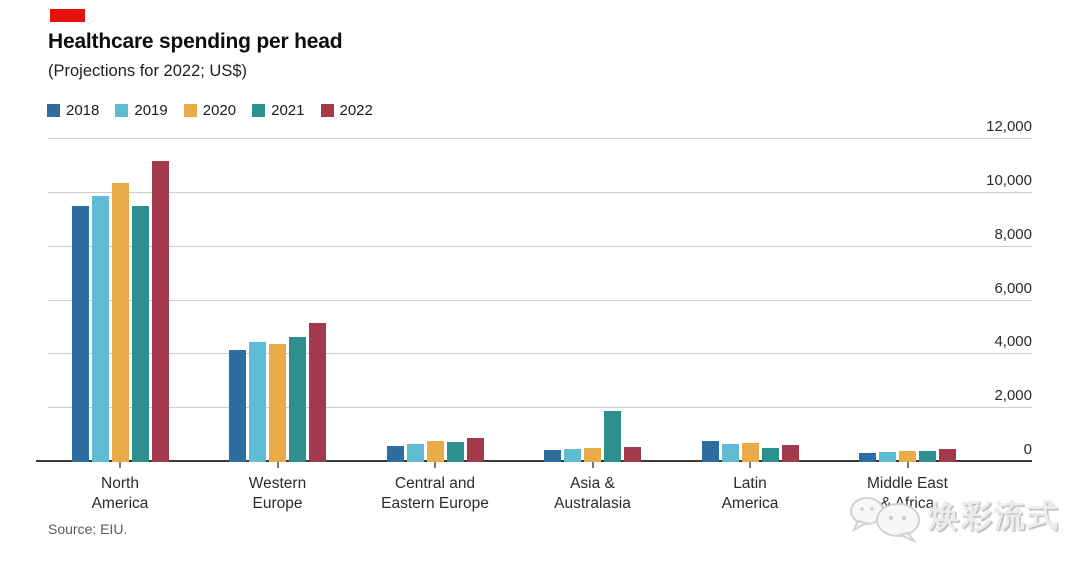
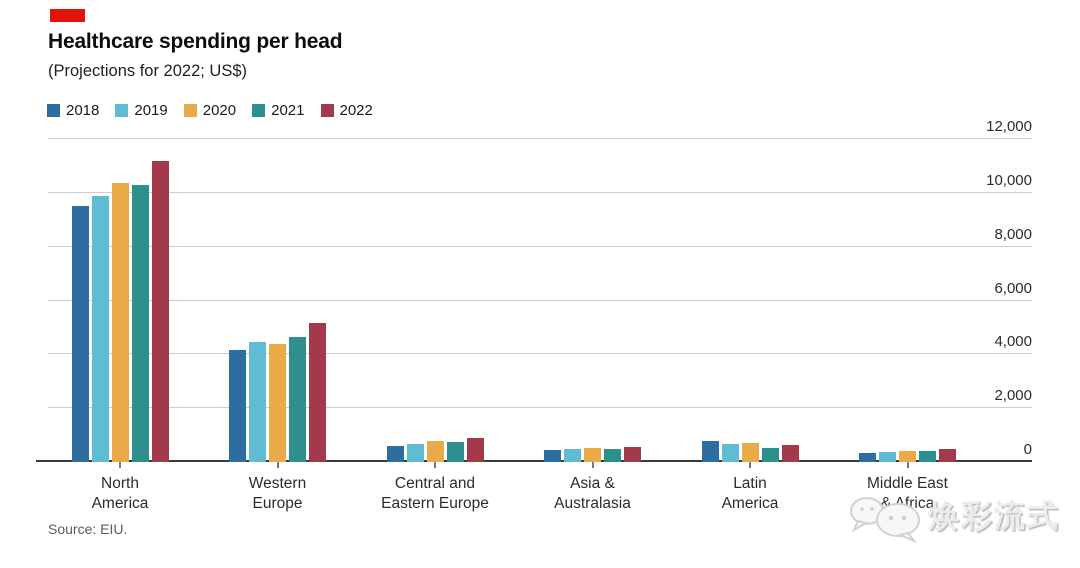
2021/North America: 9500 -> 10300
2021/Asia & Australasia: 1900 -> 500
